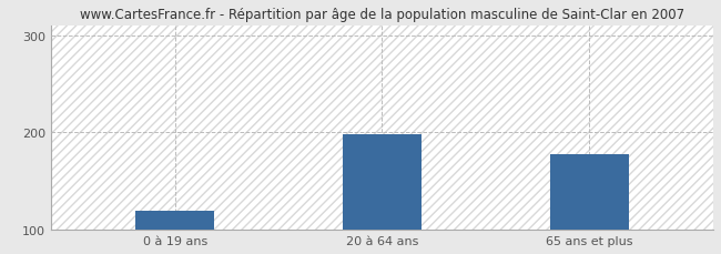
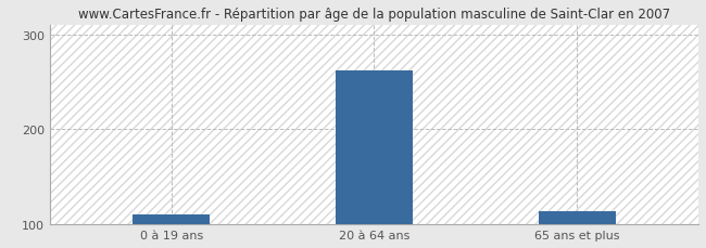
0 à 19 ans: 120 -> 110
20 à 64 ans: 198 -> 262
65 ans et plus: 178 -> 114
